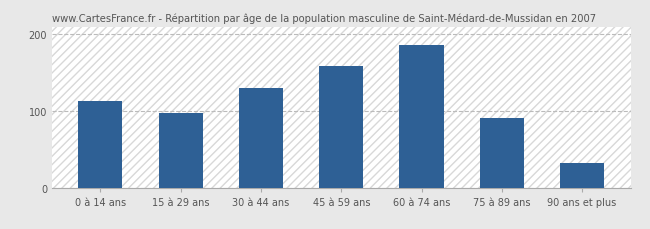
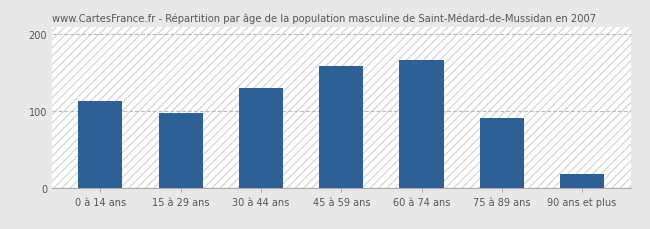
60 à 74 ans: 186 -> 167
90 ans et plus: 32 -> 18
